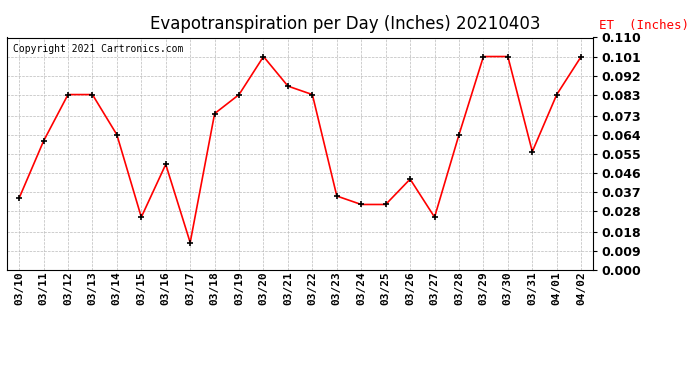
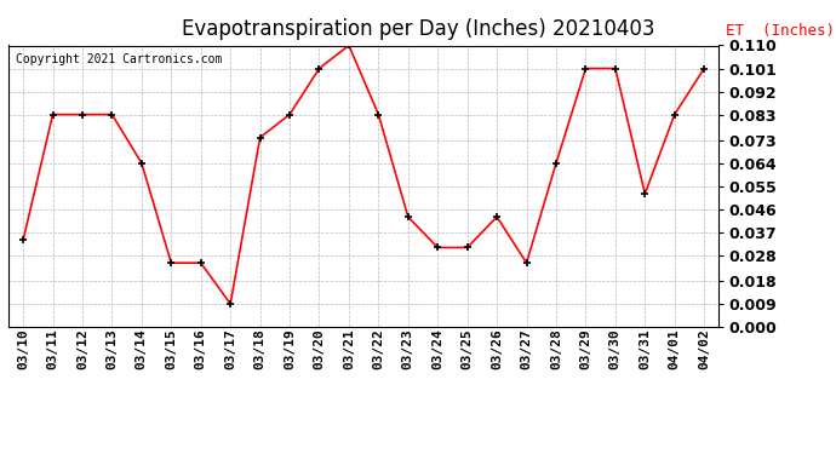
03/11: 0.061 -> 0.083
03/16: 0.050 -> 0.025
03/17: 0.013 -> 0.009
03/21: 0.087 -> 0.110
03/23: 0.035 -> 0.043
03/31: 0.056 -> 0.052
